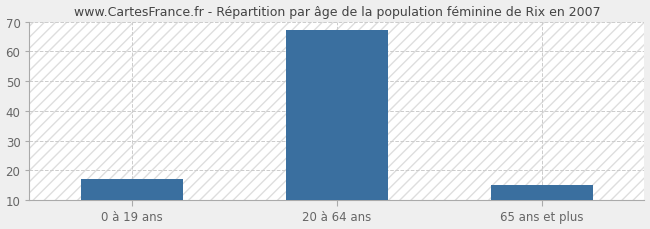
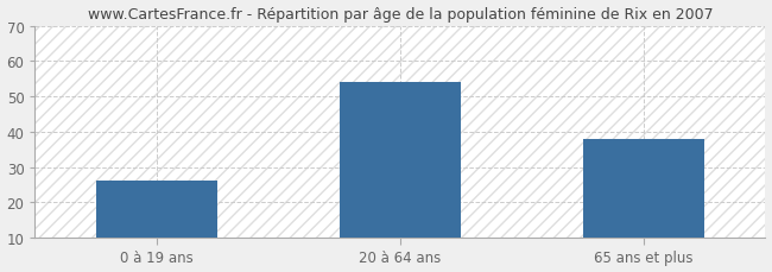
0 à 19 ans: 17 -> 26
20 à 64 ans: 67 -> 54
65 ans et plus: 15 -> 38
